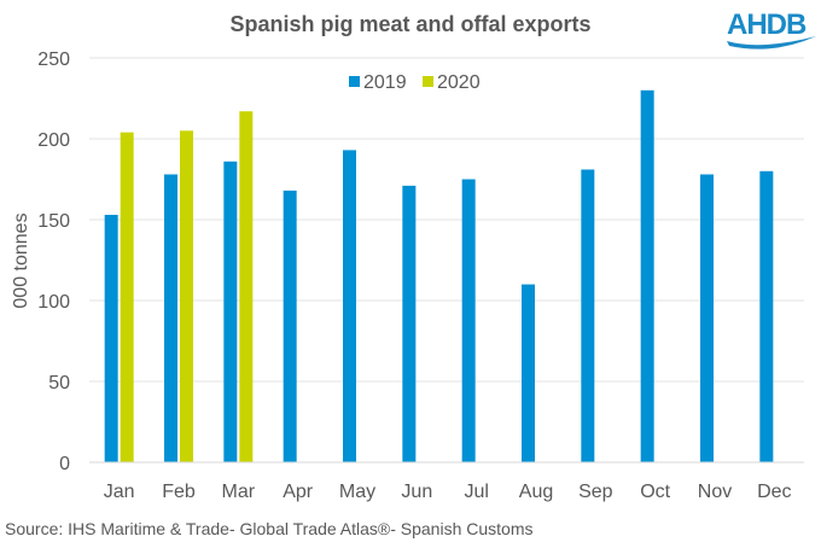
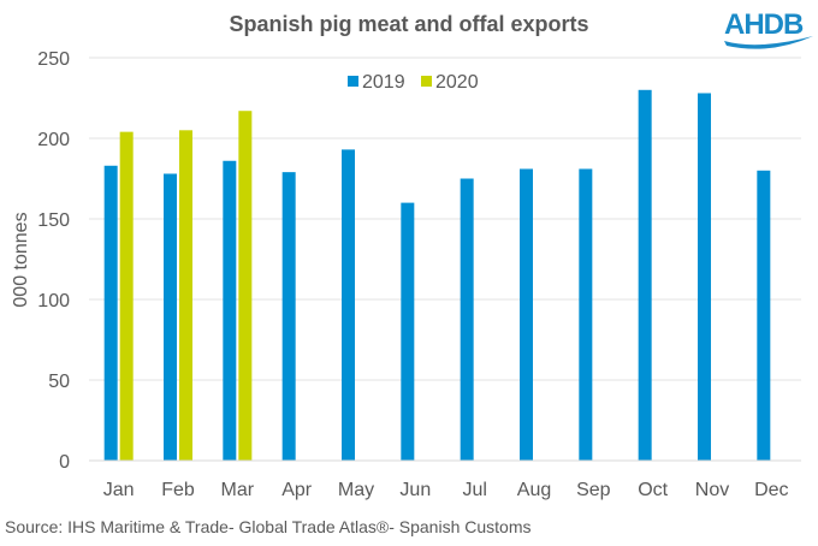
2019/Jan: 153 -> 183
2019/Apr: 168 -> 179
2019/Jun: 171 -> 160
2019/Aug: 110 -> 181
2019/Nov: 178 -> 228
